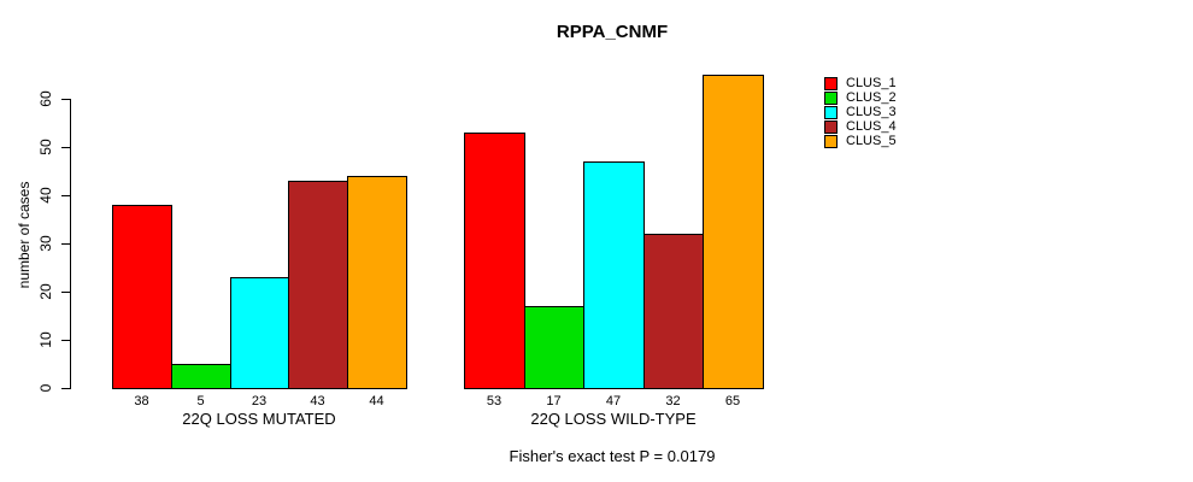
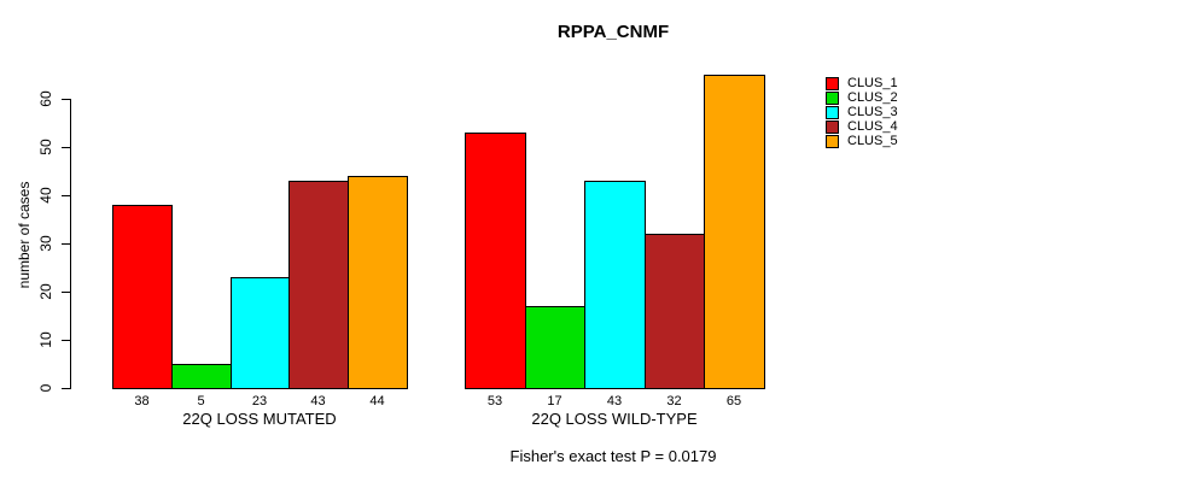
CLUS_3/22Q LOSS WILD-TYPE: 47 -> 43
